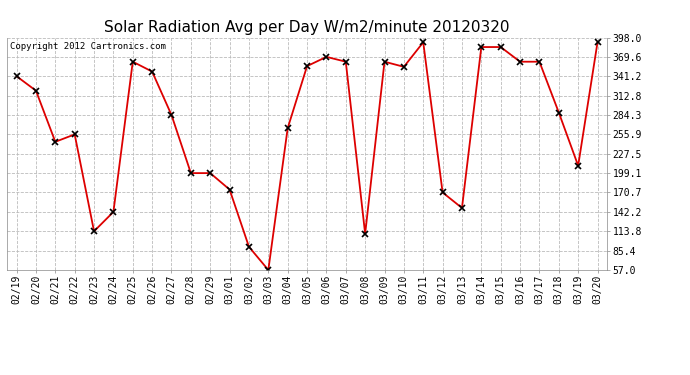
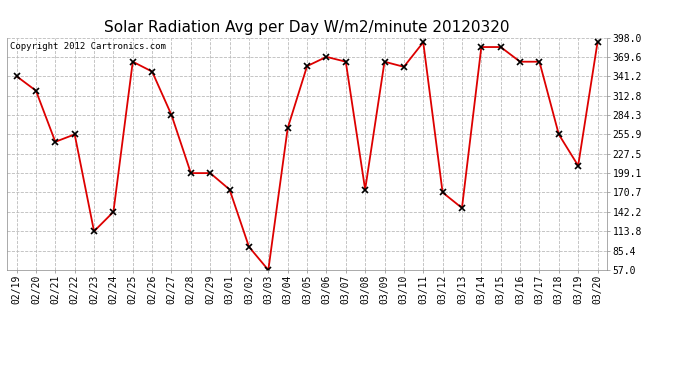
03/08: 110 -> 175
03/18: 288 -> 256
